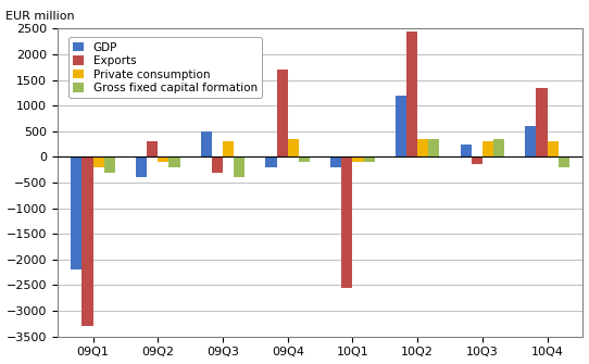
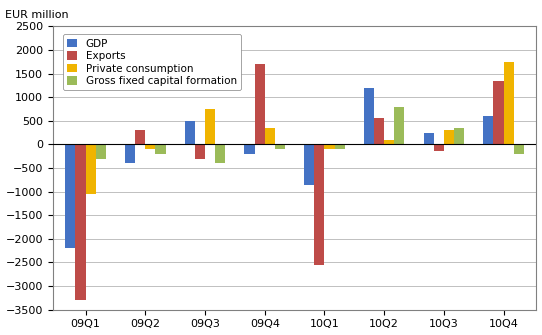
Private consumption/09Q1: -200 -> -1050
Private consumption/09Q3: 300 -> 750
GDP/10Q1: -200 -> -850
Exports/10Q2: 2450 -> 550
Private consumption/10Q2: 350 -> 100
Gross fixed capital formation/10Q2: 350 -> 800
Private consumption/10Q4: 300 -> 1750
